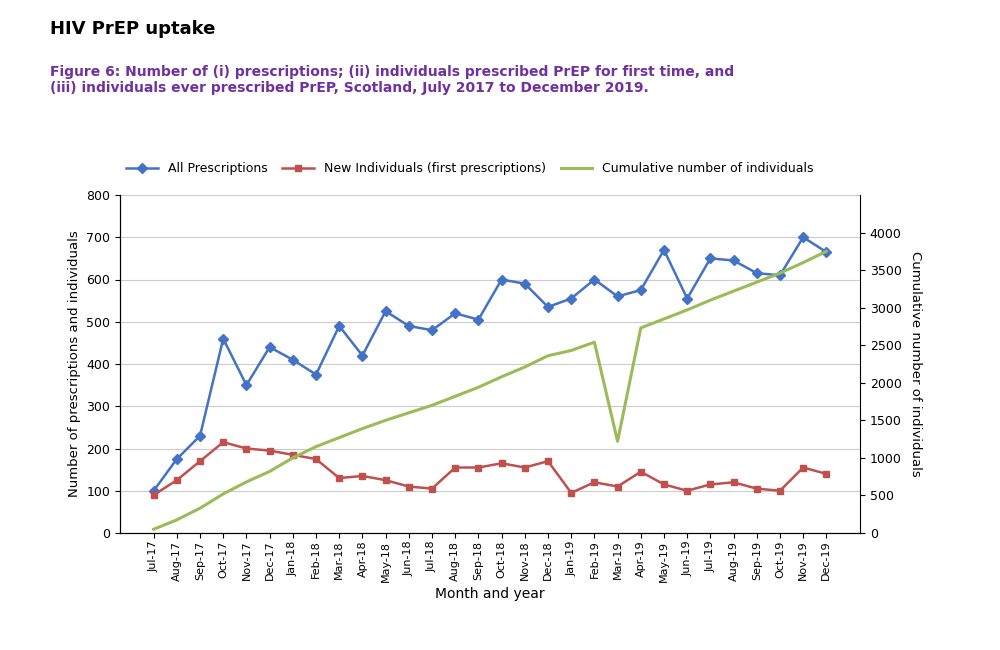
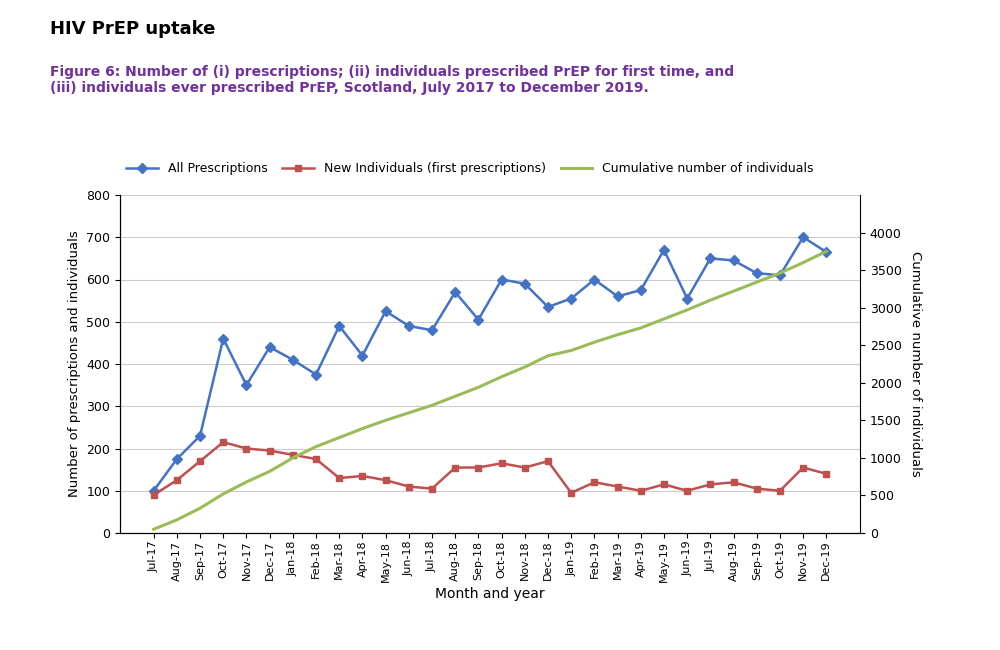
All Prescriptions/Aug-18: 520 -> 570
Cumulative number of individuals/Mar-19: 1220 -> 2640
New Individuals (first prescriptions)/Apr-19: 145 -> 100
